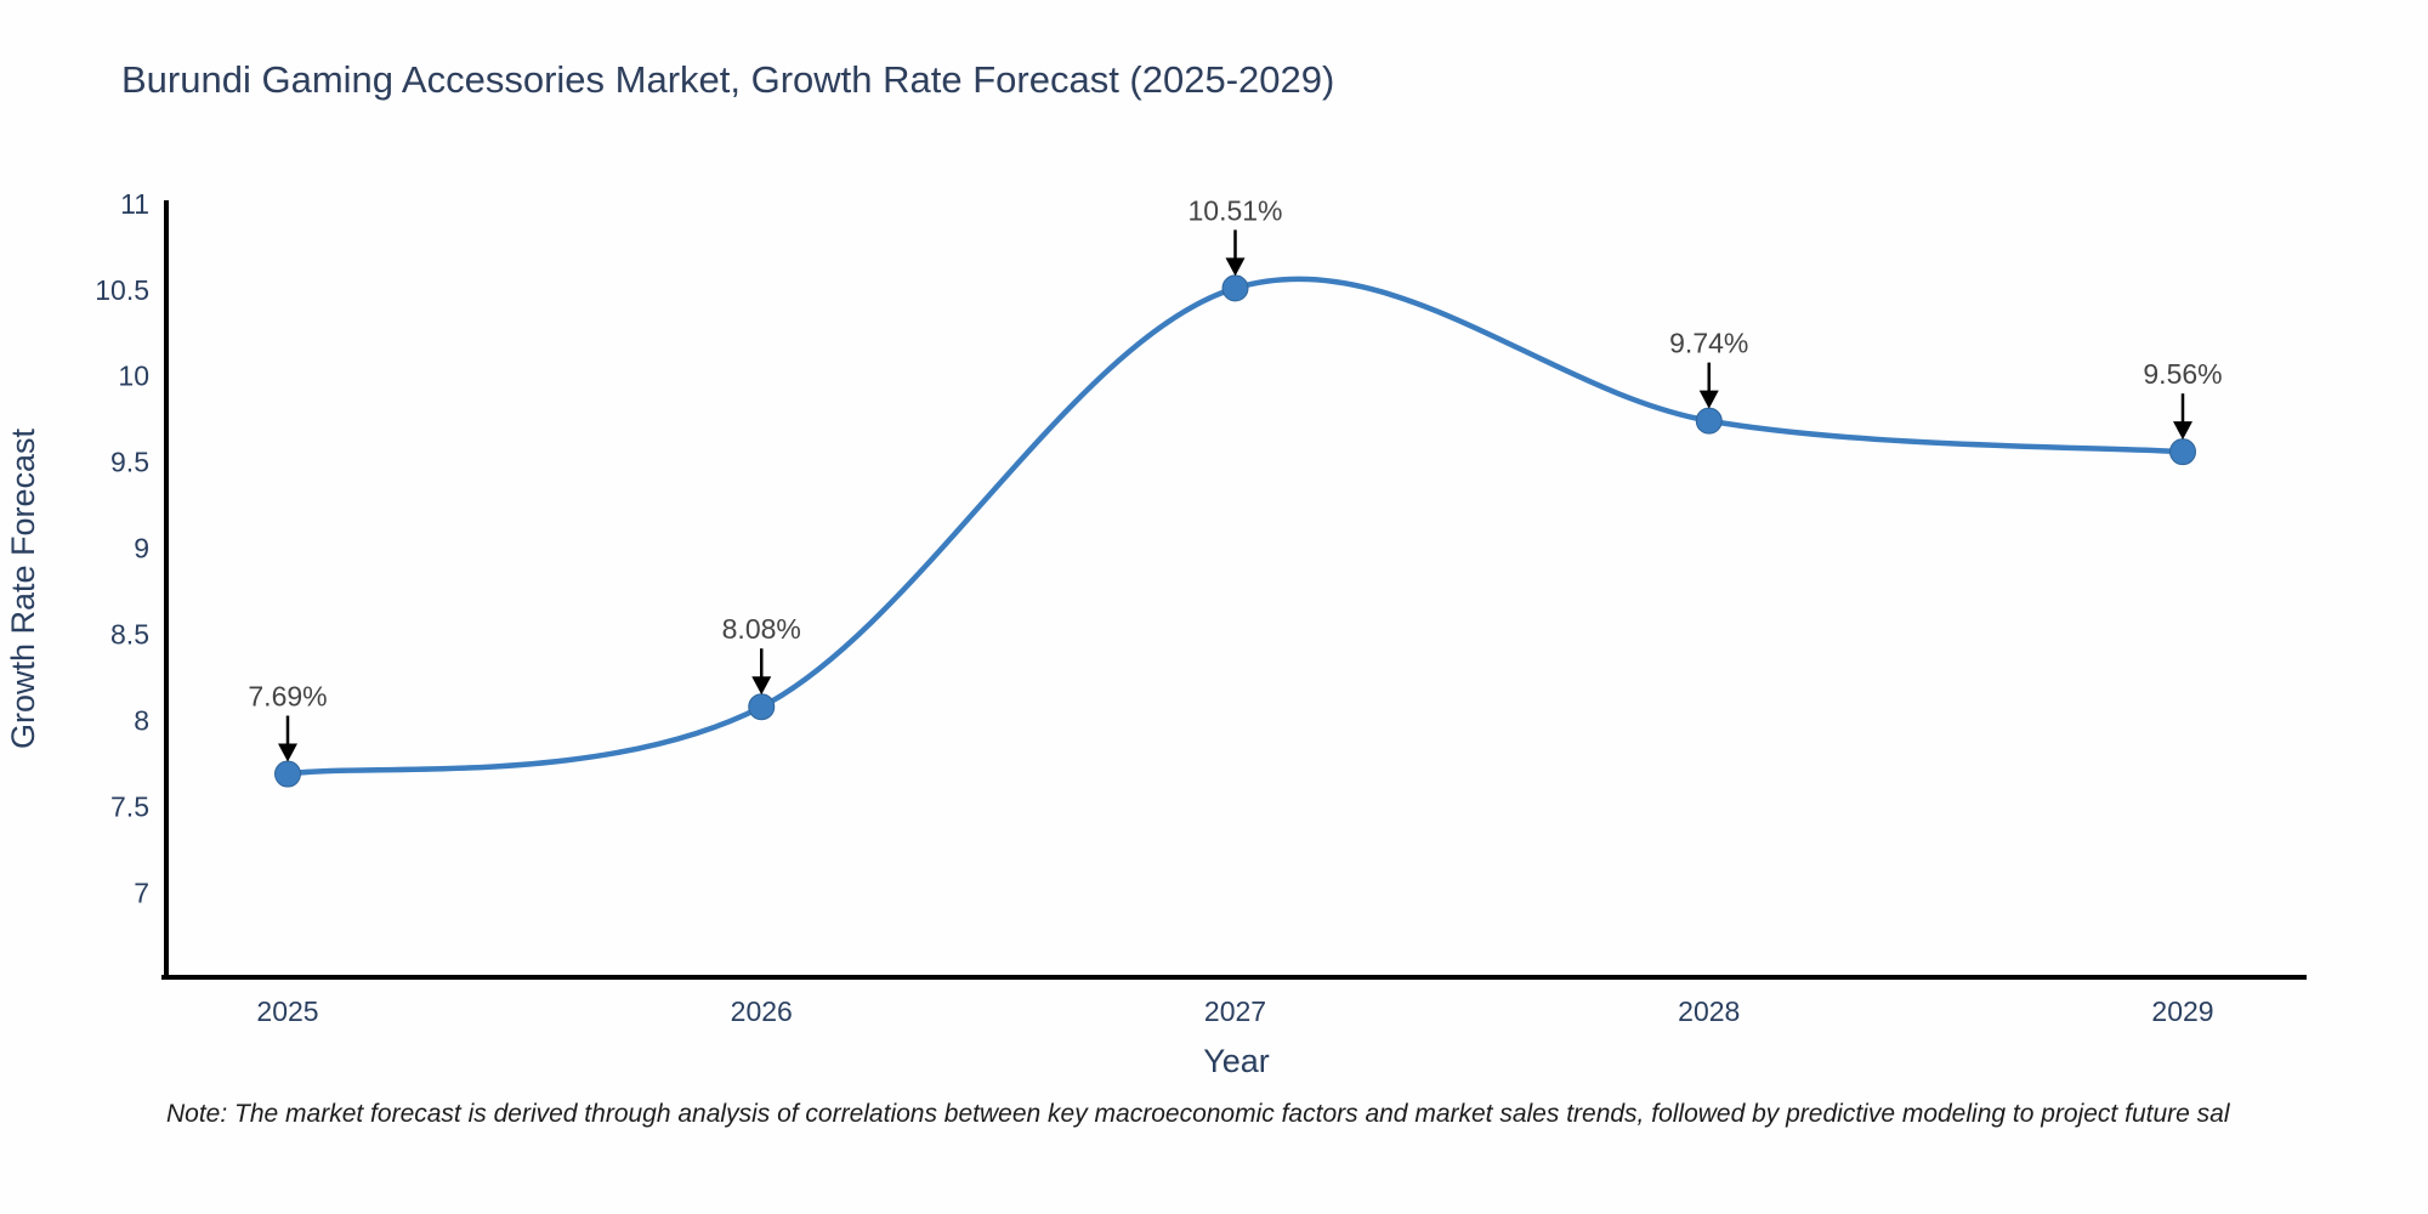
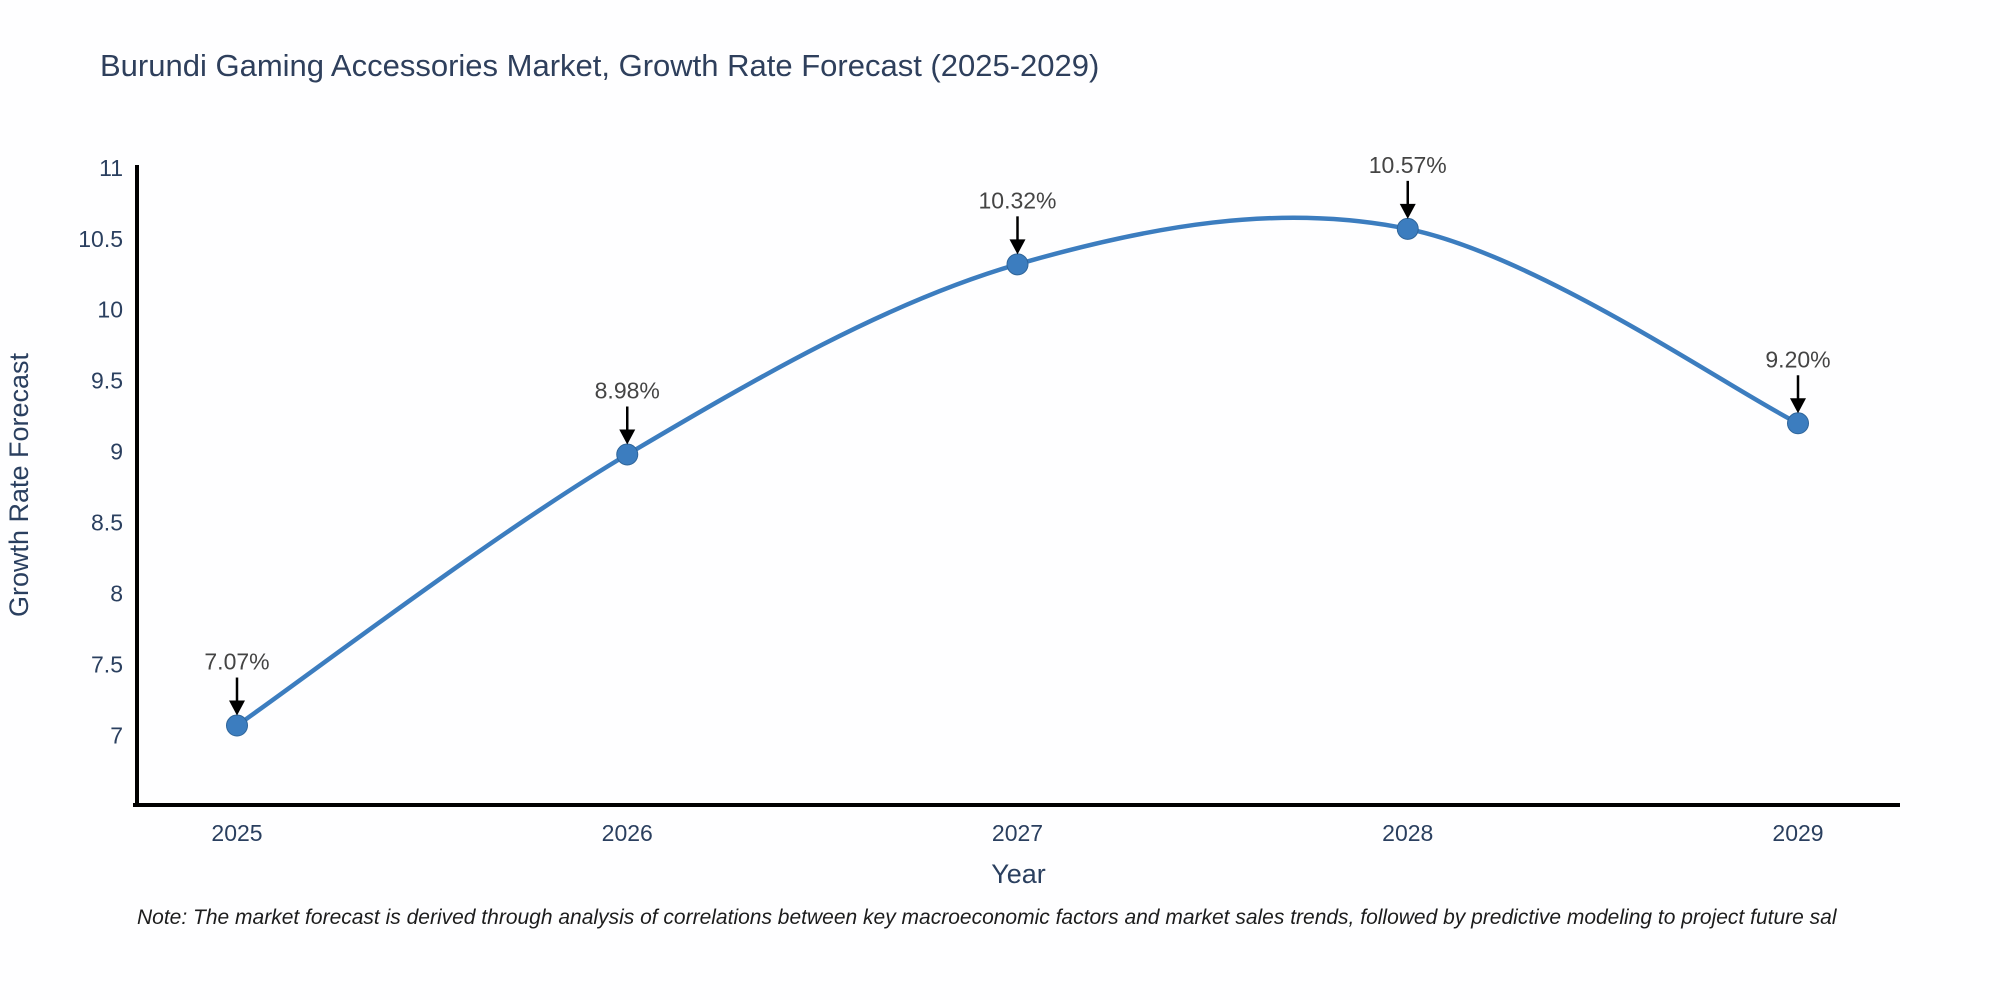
2025: 7.69% -> 7.07%
2026: 8.08% -> 8.98%
2027: 10.51% -> 10.32%
2028: 9.74% -> 10.57%
2029: 9.56% -> 9.20%
